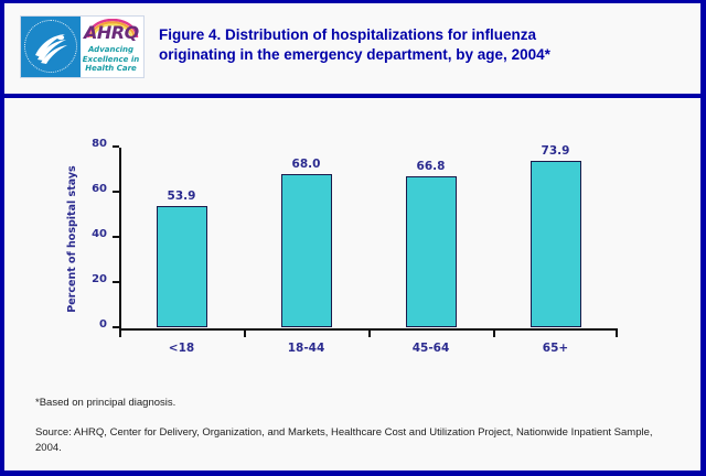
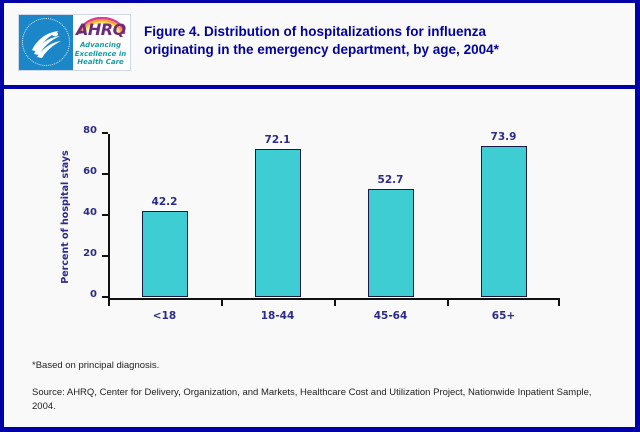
<18: 53.9 -> 42.2
18-44: 68.0 -> 72.1
45-64: 66.8 -> 52.7
